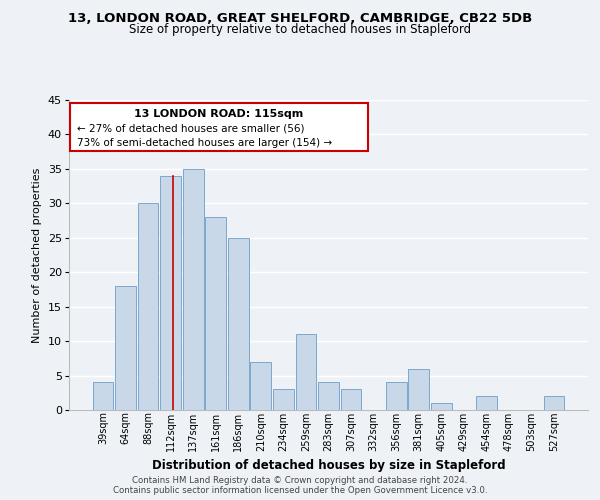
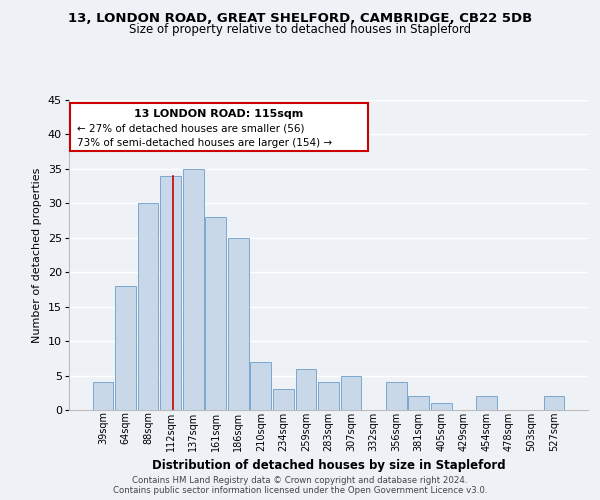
259sqm: 11 -> 6
307sqm: 3 -> 5
381sqm: 6 -> 2
